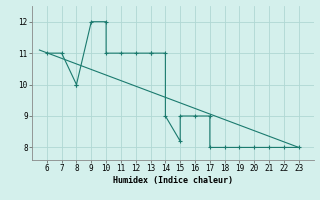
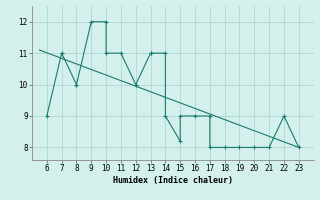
6: 11.0 -> 9.0
12: 11.0 -> 10.0
22: 8.0 -> 9.0
